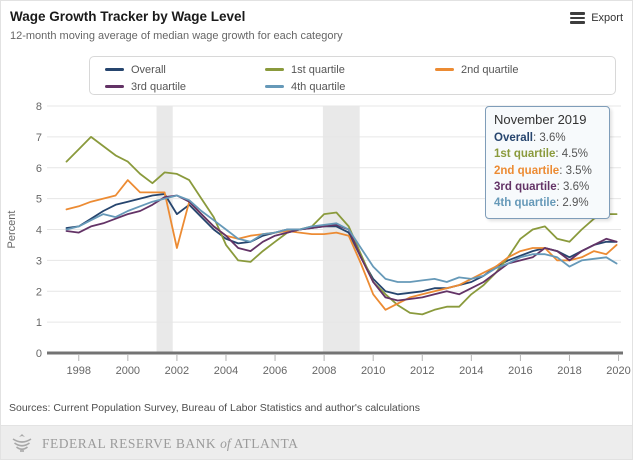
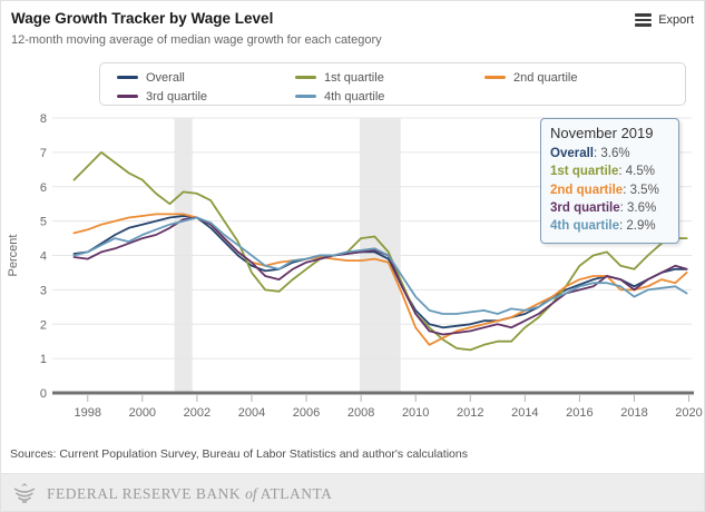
2nd quartile/2000: 5.6 -> 5.2
Overall/2002: 4.5 -> 5.1
2nd quartile/2002: 3.4 -> 5.1
